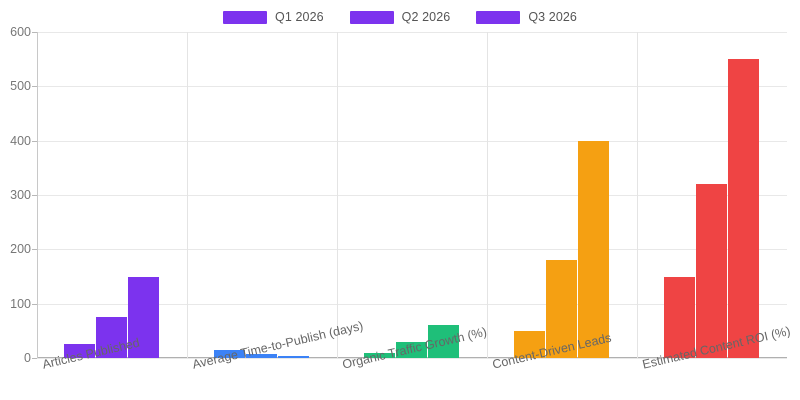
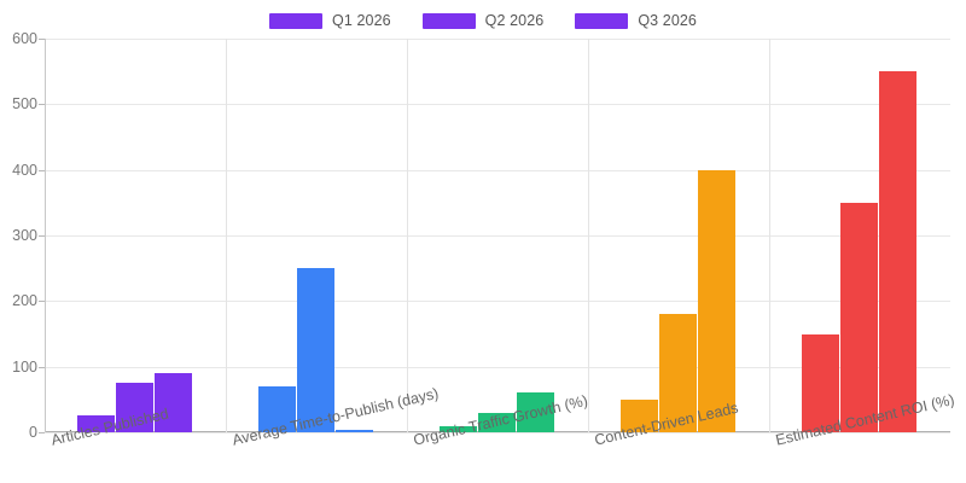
Q3 2026/Articles Published: 150 -> 90
Q1 2026/Average Time-to-Publish (days): 10 -> 70
Q2 2026/Average Time-to-Publish (days): 10 -> 250
Q2 2026/Estimated Content ROI (%): 320 -> 350
